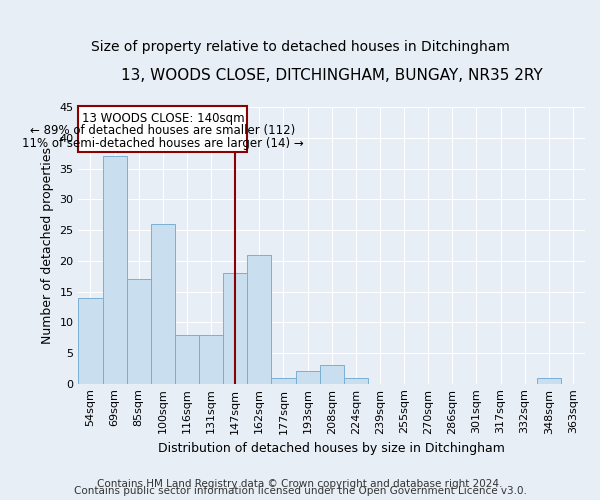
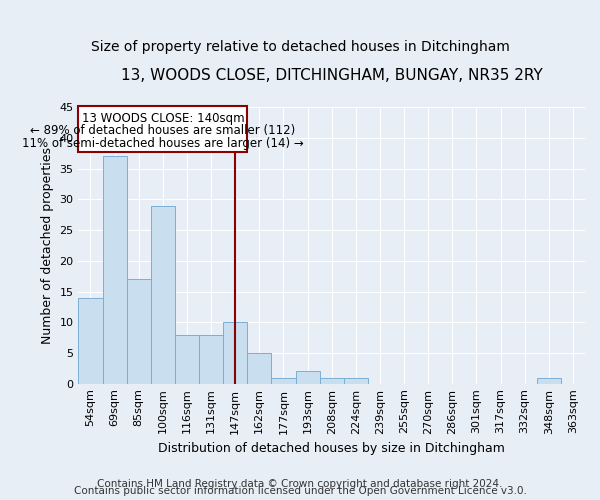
100sqm: 26 -> 29
147sqm: 18 -> 10
162sqm: 21 -> 5
208sqm: 3 -> 1
